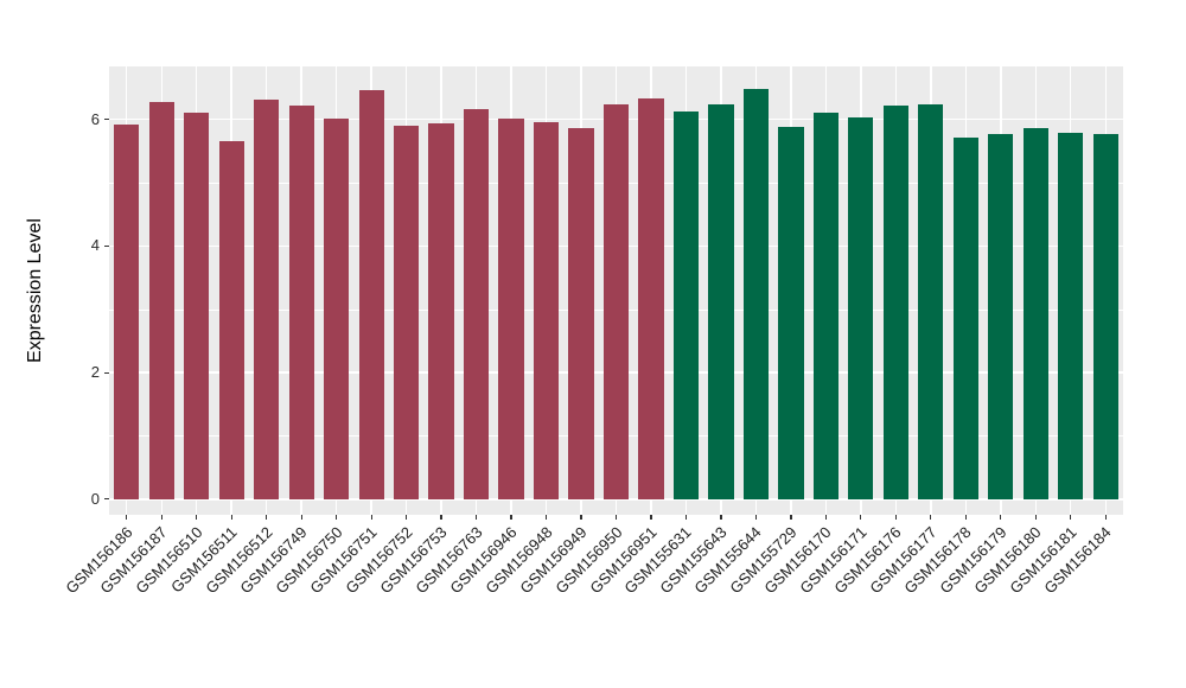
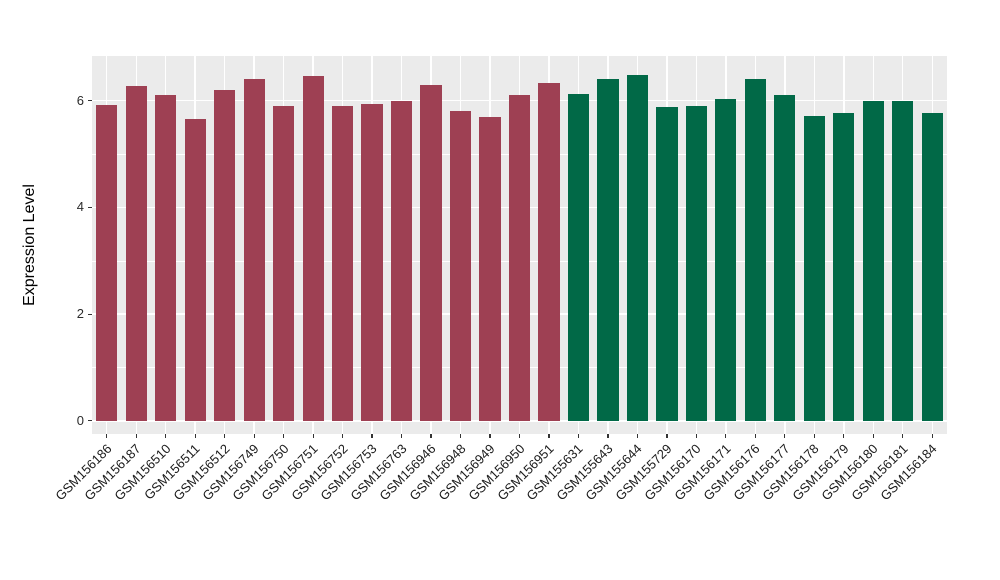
GSM156512: 6.3 -> 6.2
GSM156749: 6.2 -> 6.4
GSM156750: 6.0 -> 5.9
GSM156763: 6.2 -> 6.0
GSM156946: 6.0 -> 6.3
GSM156948: 6.0 -> 5.8
GSM156949: 5.9 -> 5.7
GSM156950: 6.2 -> 6.1
GSM155643: 6.2 -> 6.4
GSM156170: 6.1 -> 5.9
GSM156176: 6.2 -> 6.4
GSM156177: 6.2 -> 6.1
GSM156180: 5.9 -> 6.0
GSM156181: 5.8 -> 6.0
